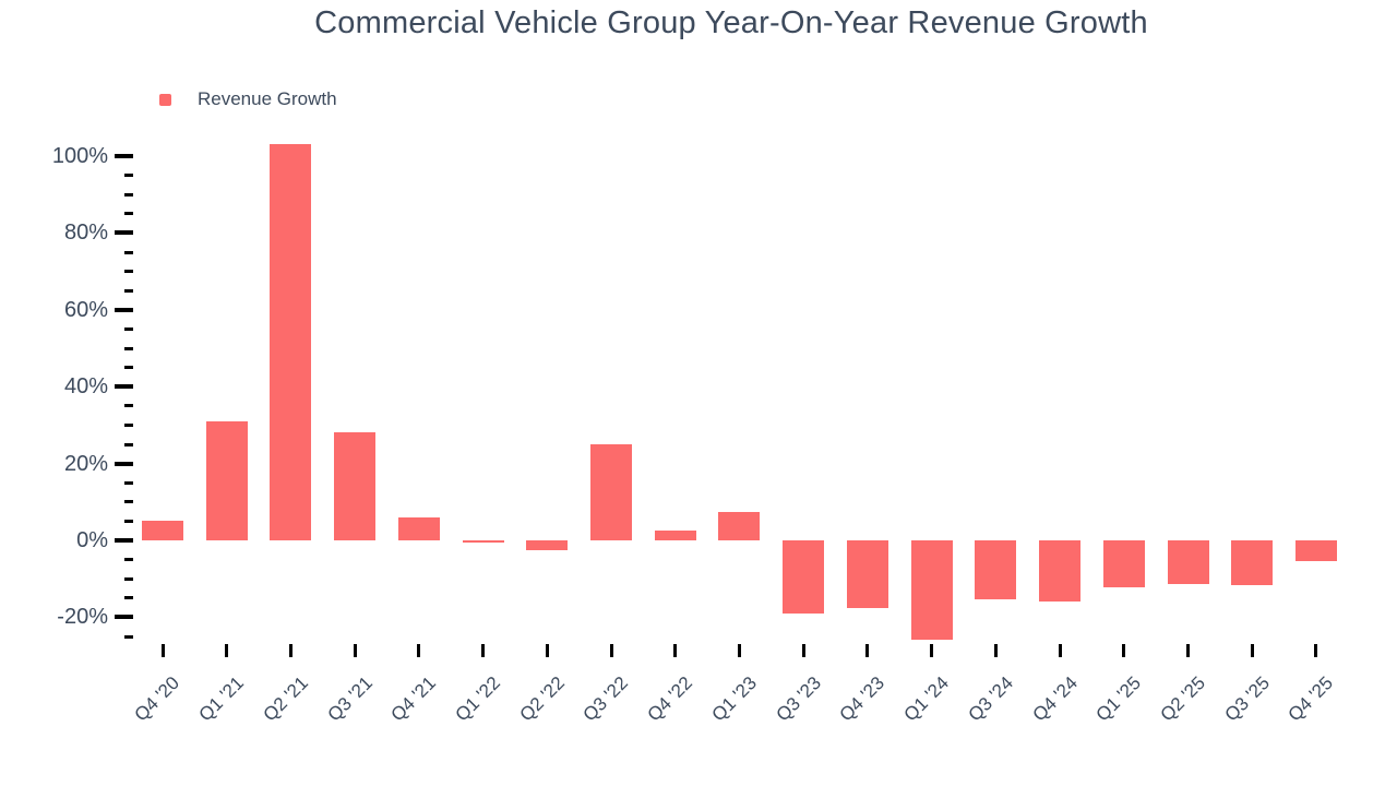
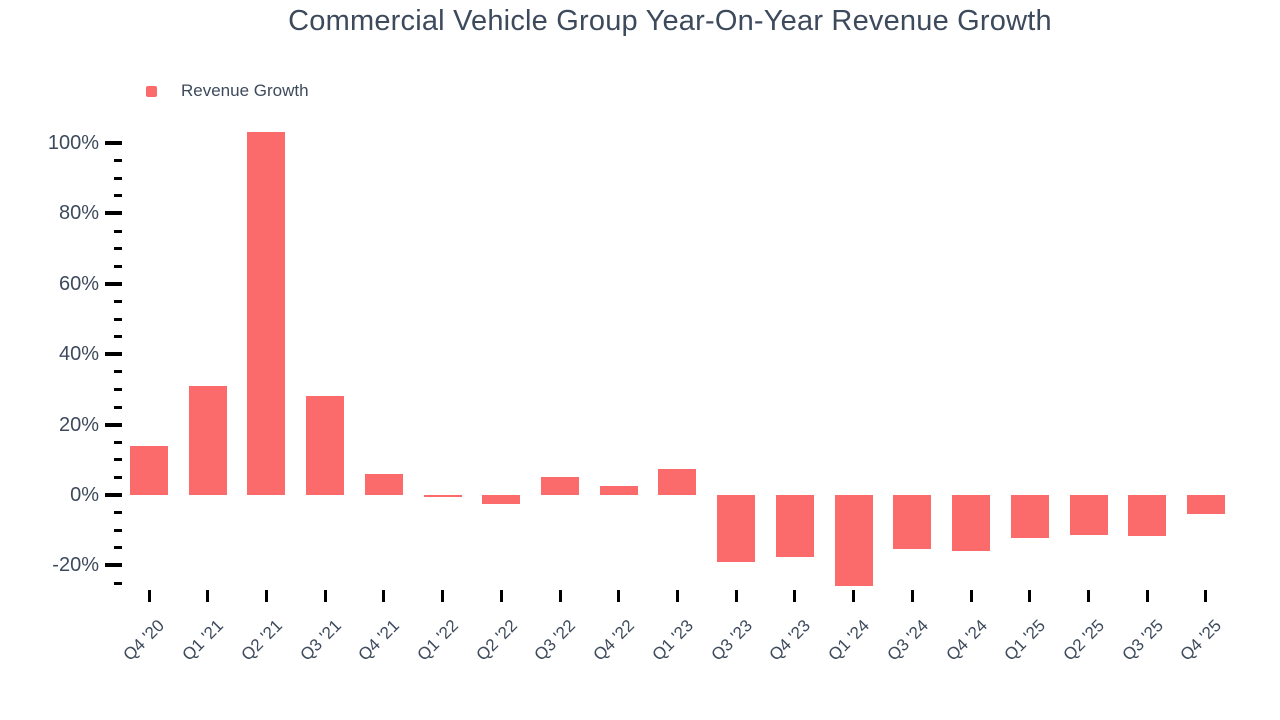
Q4 '20: 5% -> 14%
Q3 '22: 25% -> 5%
